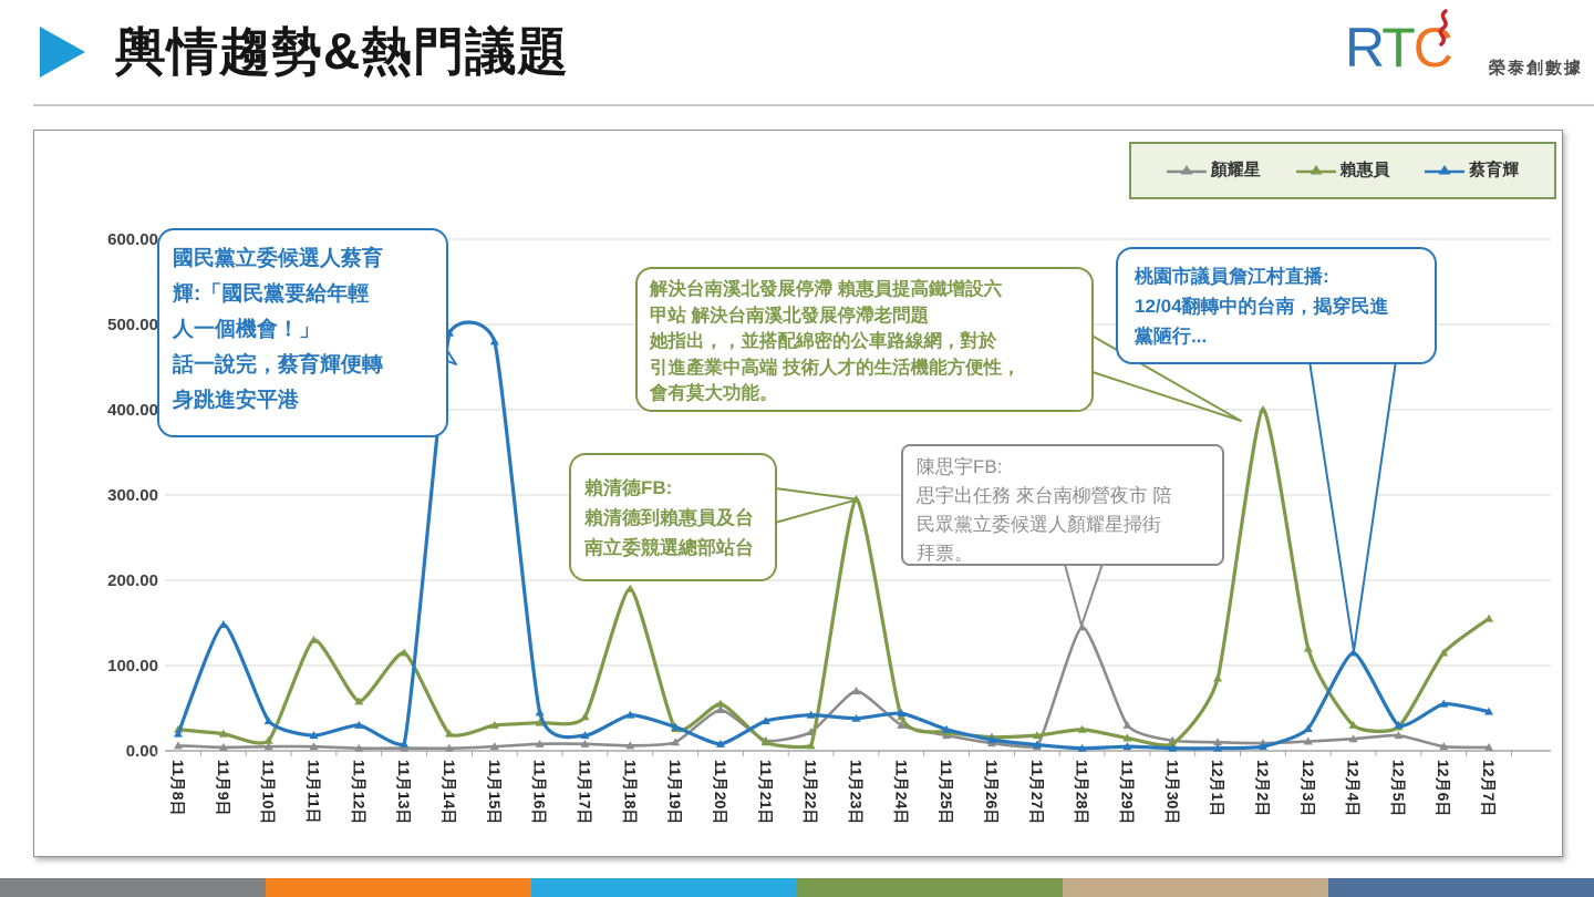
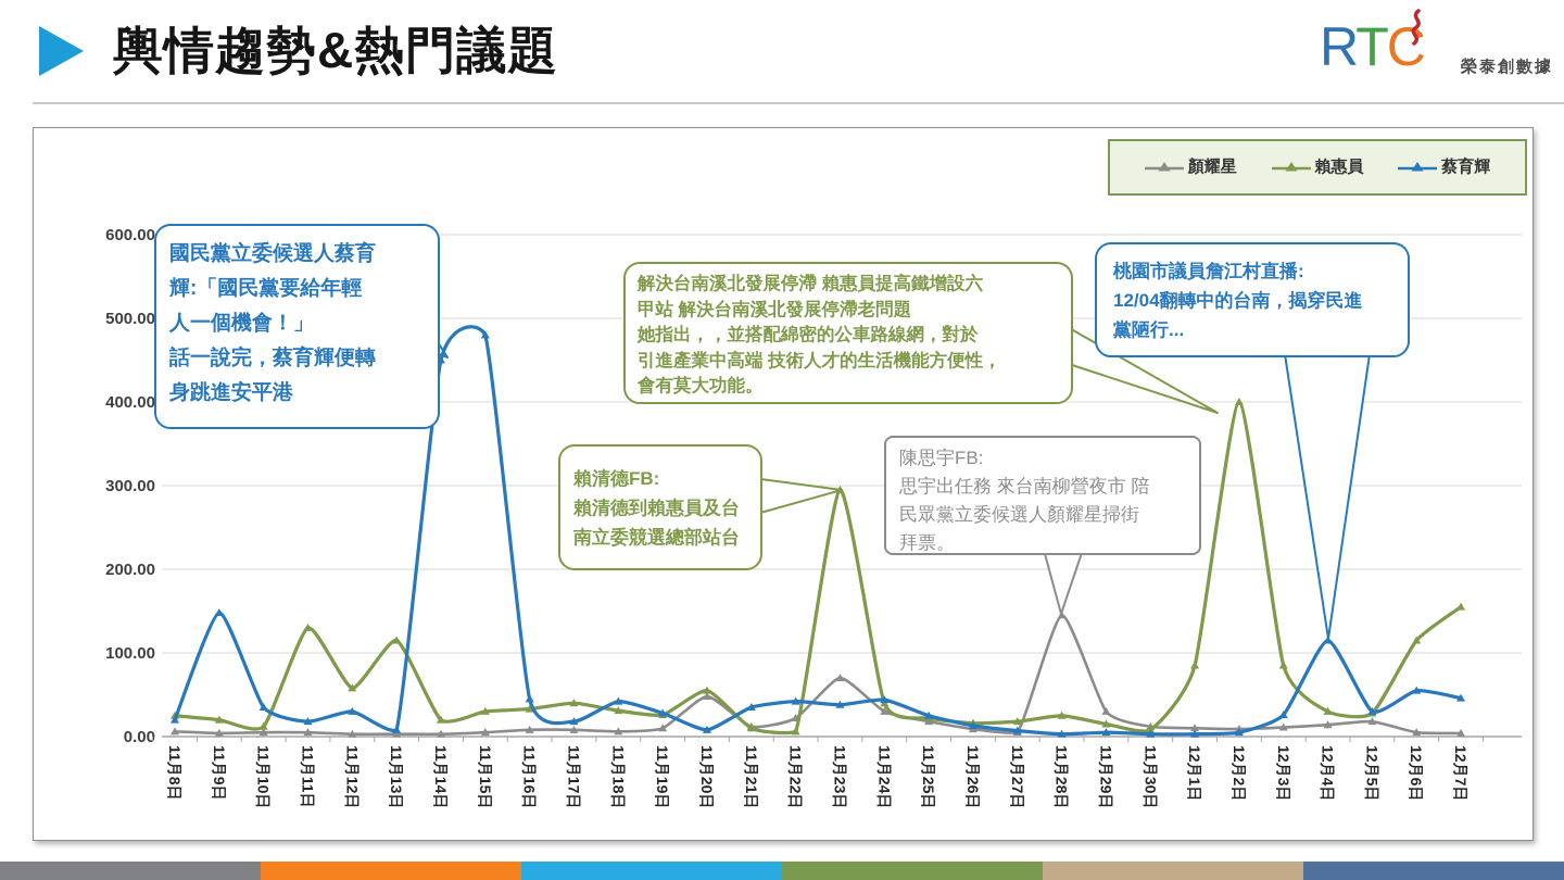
蔡育輝/11月14日: 490 -> 450
賴惠員/11月18日: 190 -> 30
賴惠員/12月3日: 120 -> 80
